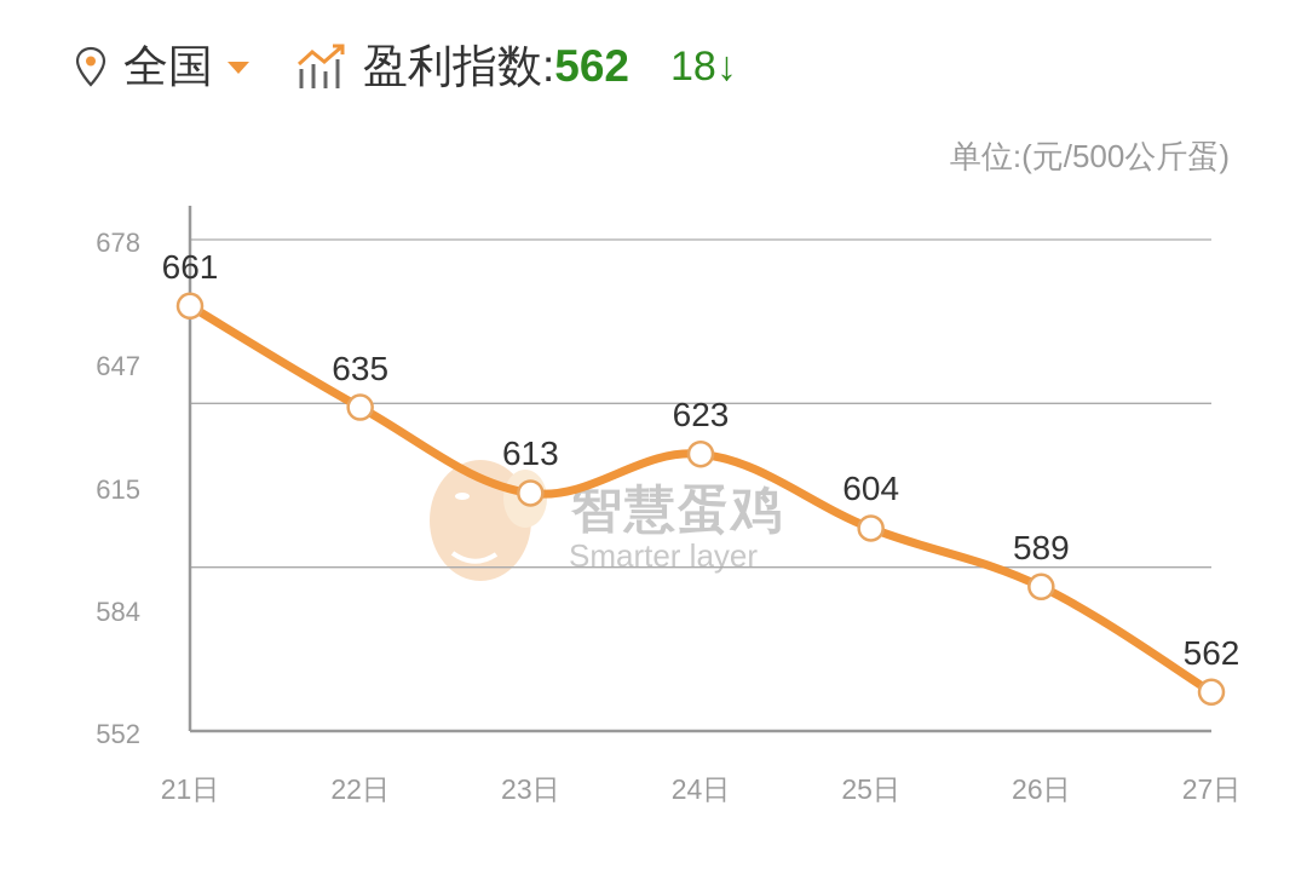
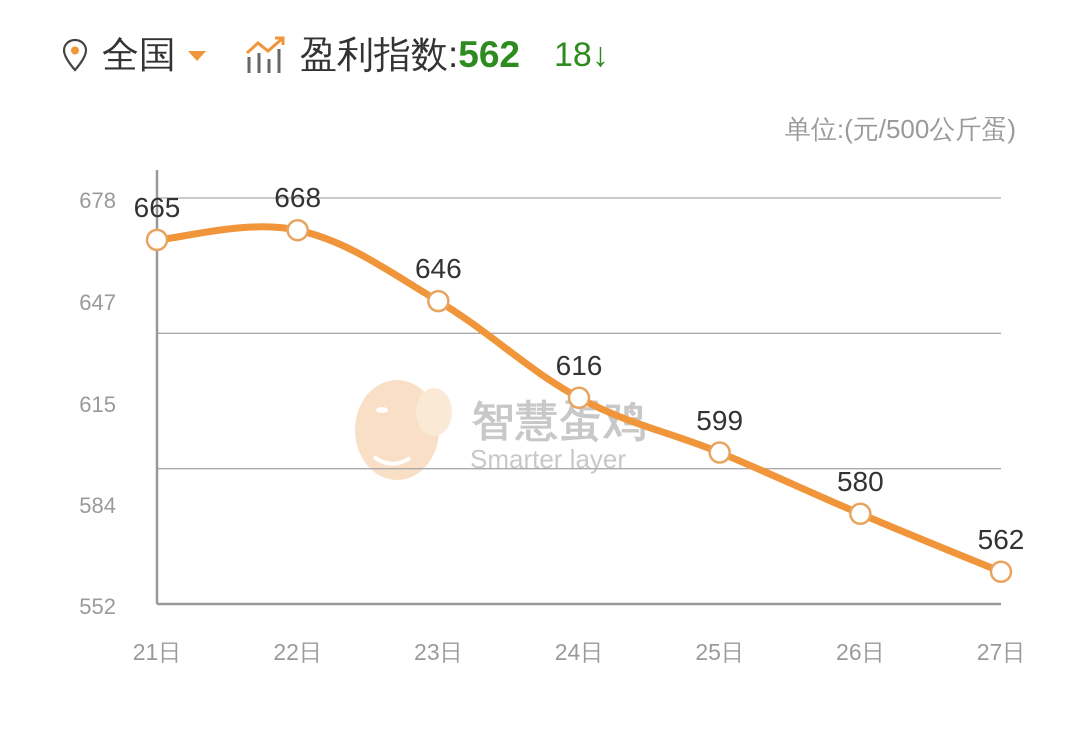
21日: 661 -> 665
22日: 635 -> 668
23日: 613 -> 646
24日: 623 -> 616
25日: 604 -> 599
26日: 589 -> 580
